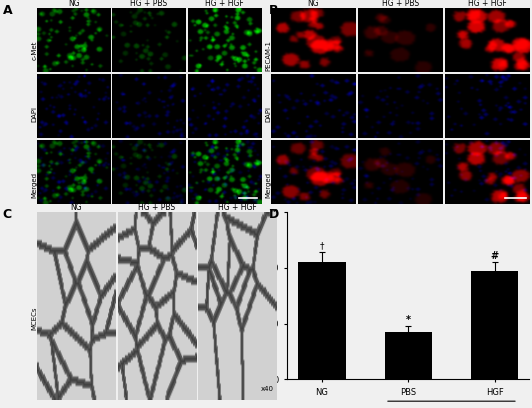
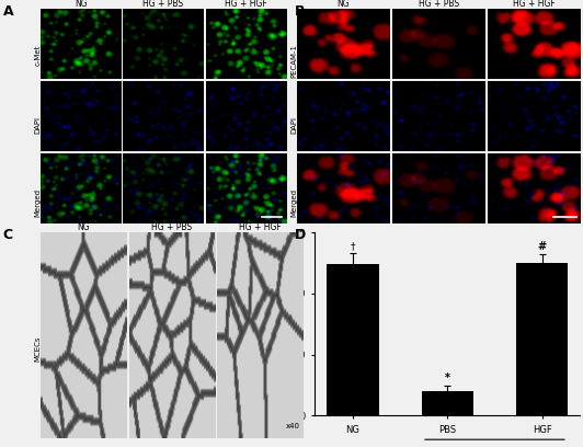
NG: 21.0 -> 24.8
PBS: 8.5 -> 4.0
HGF: 19.5 -> 25.0
